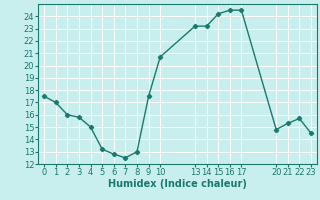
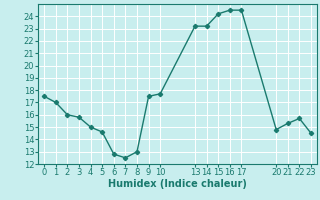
5: 13.2 -> 14.6
10: 20.7 -> 17.7
